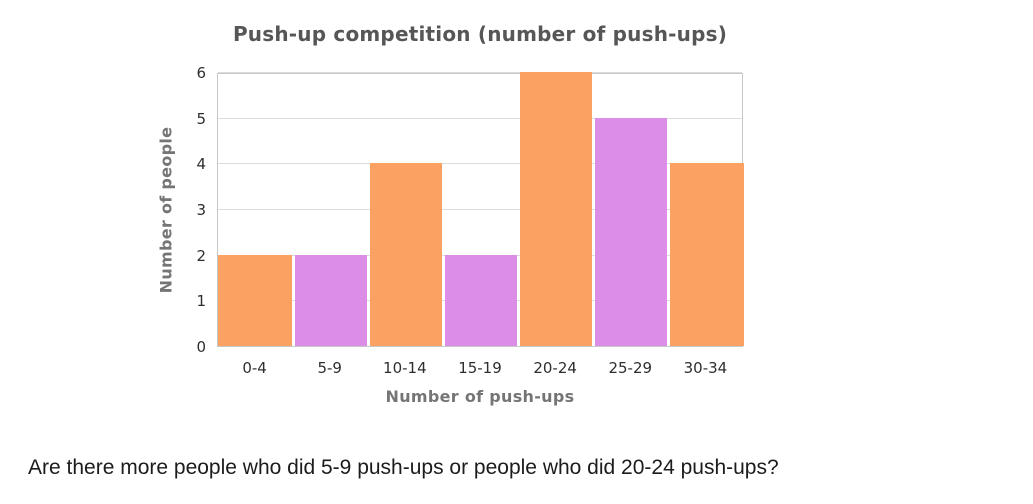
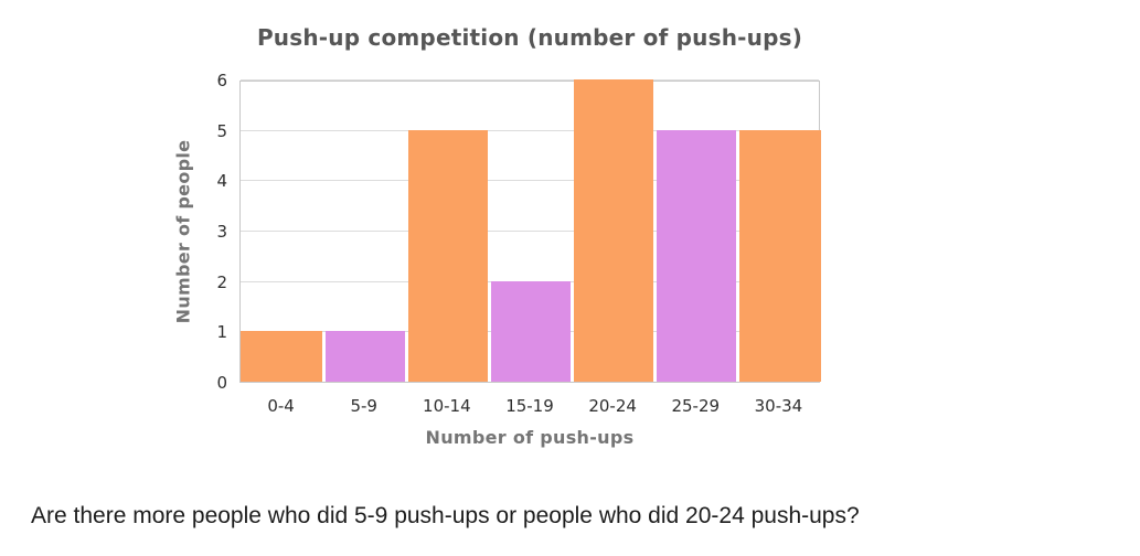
0-4: 2 -> 1
5-9: 2 -> 1
10-14: 4 -> 5
30-34: 4 -> 5
